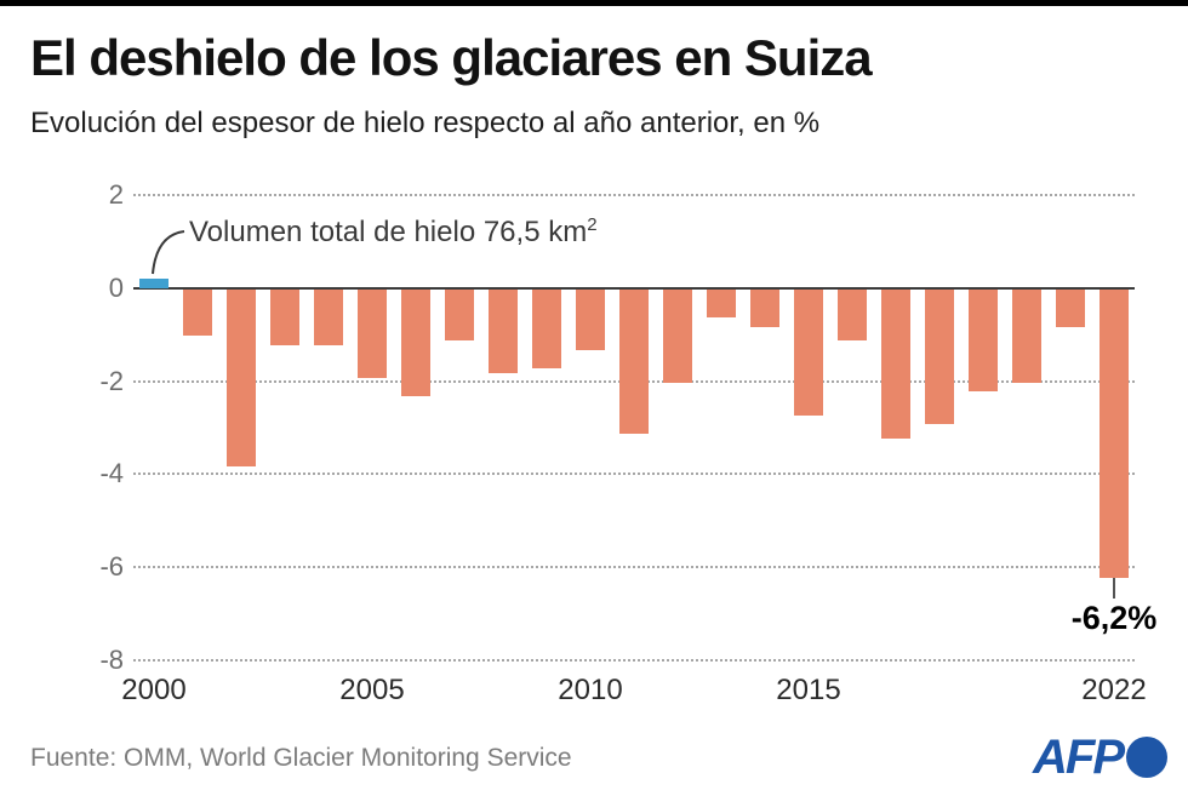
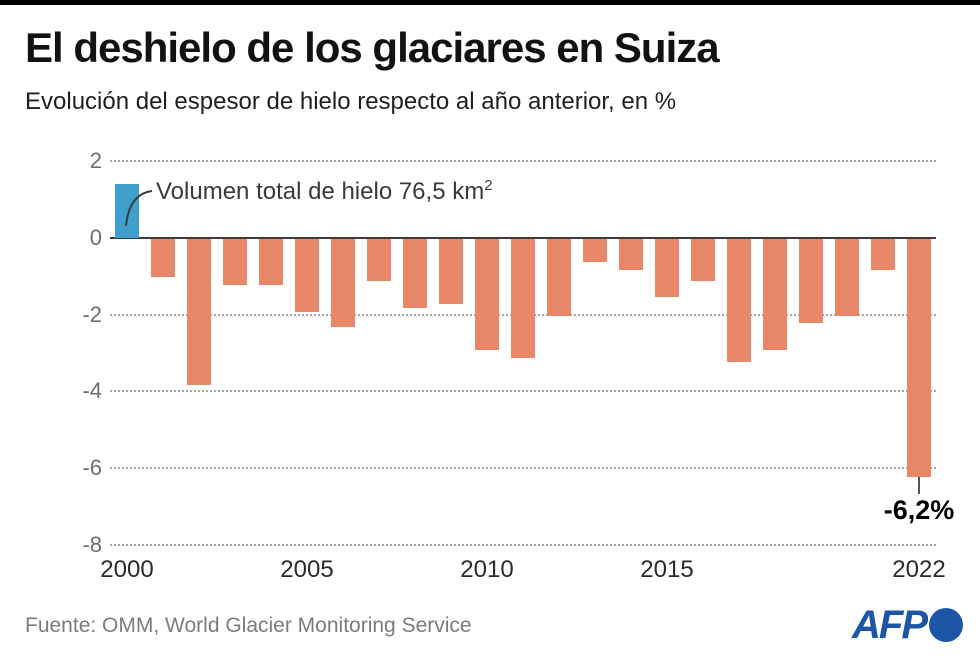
2000: 0.2 -> 1.4
2010: -1.3 -> -2.9
2015: -2.7 -> -1.5
